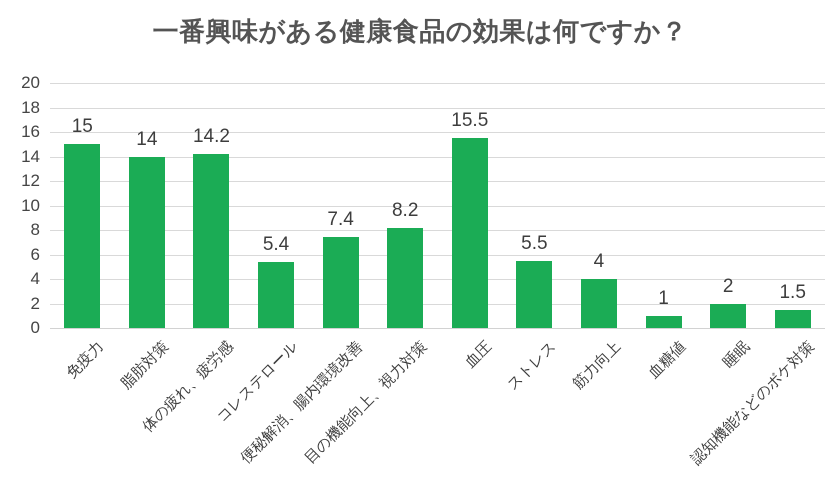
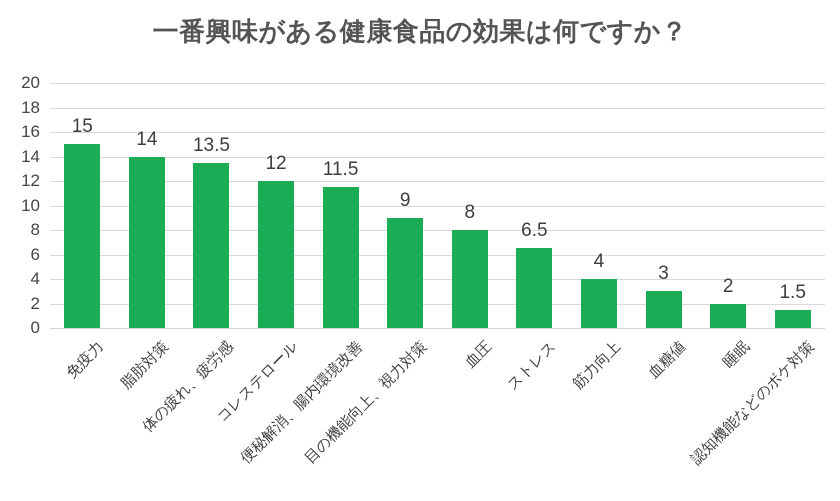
体の疲れ、疲労感: 14.2 -> 13.5
コレステロール: 5.4 -> 12
便秘解消、腸内環境改善: 7.4 -> 11.5
目の機能向上、視力対策: 8.2 -> 9
血圧: 15.5 -> 8
ストレス: 5.5 -> 6.5
血糖値: 1 -> 3
